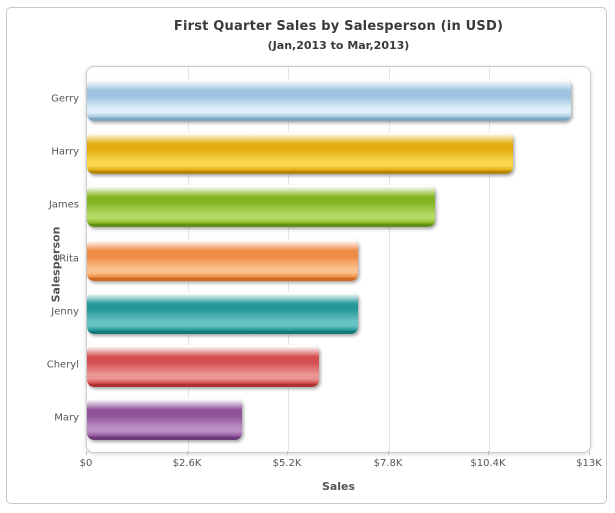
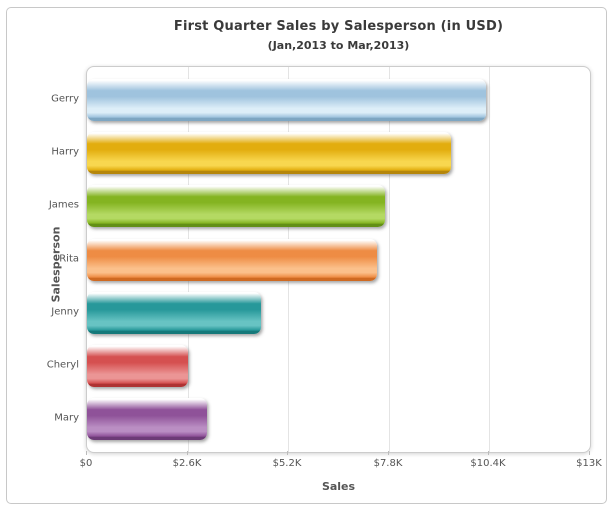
Gerry: $12.5K -> $10.3K
Harry: $11.0K -> $9.4K
James: $9.0K -> $7.7K
Rita: $7.0K -> $7.5K
Jenny: $7.0K -> $4.5K
Cheryl: $6.0K -> $2.6K
Mary: $4.0K -> $3.1K
